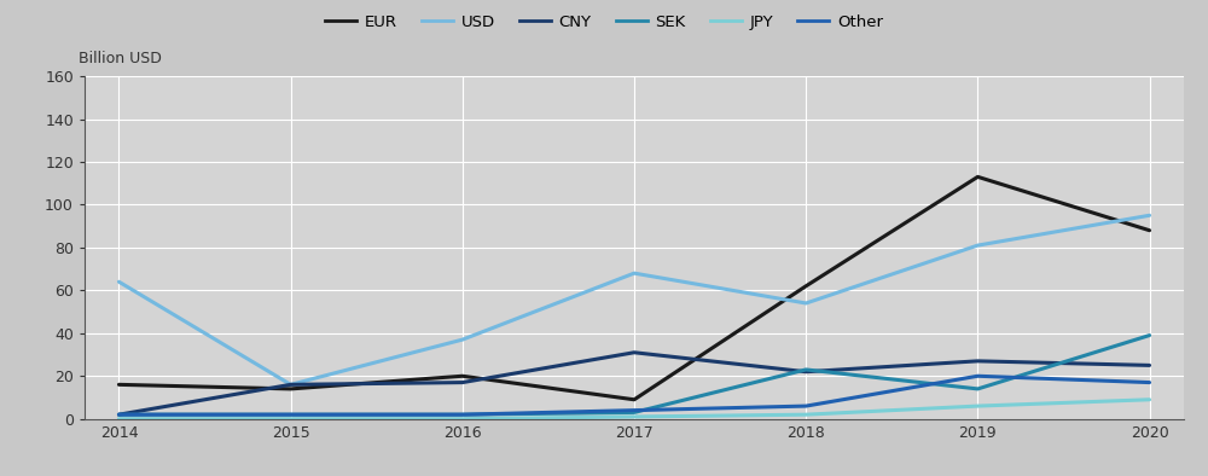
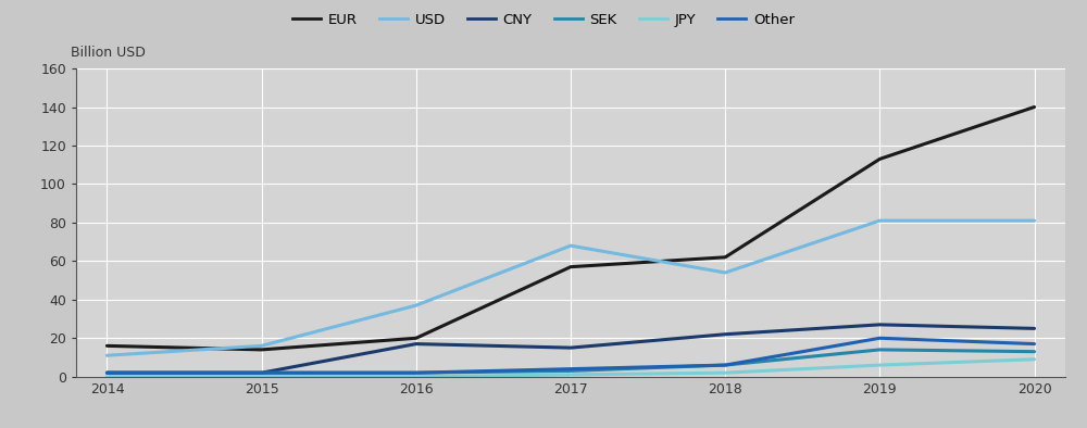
USD/2014: 64 -> 11
CNY/2015: 16 -> 2
EUR/2017: 9 -> 57
CNY/2017: 31 -> 15
SEK/2018: 23 -> 6
EUR/2020: 88 -> 140
USD/2020: 95 -> 81
SEK/2020: 39 -> 13
